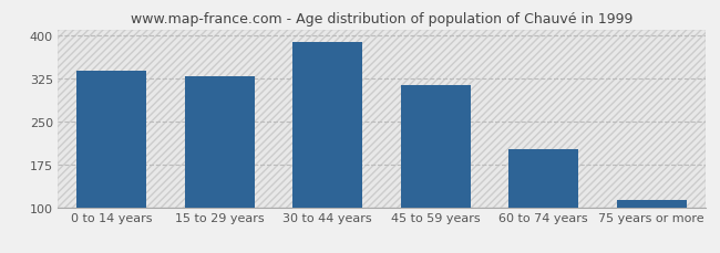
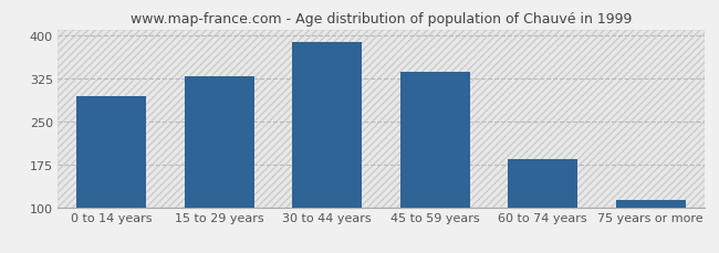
0 to 14 years: 338 -> 294
45 to 59 years: 312 -> 336
60 to 74 years: 202 -> 184
